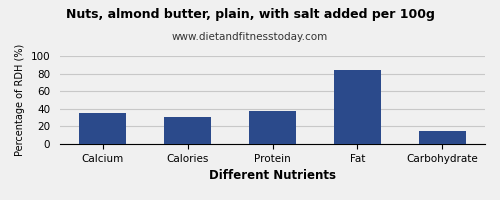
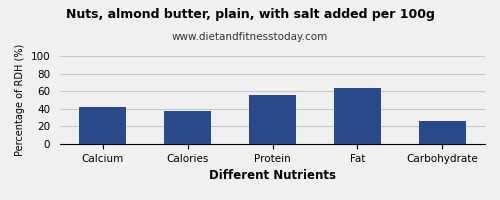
Calcium: 35 -> 42
Calories: 31 -> 38
Protein: 37 -> 56
Fat: 84 -> 64
Carbohydrate: 15 -> 26
